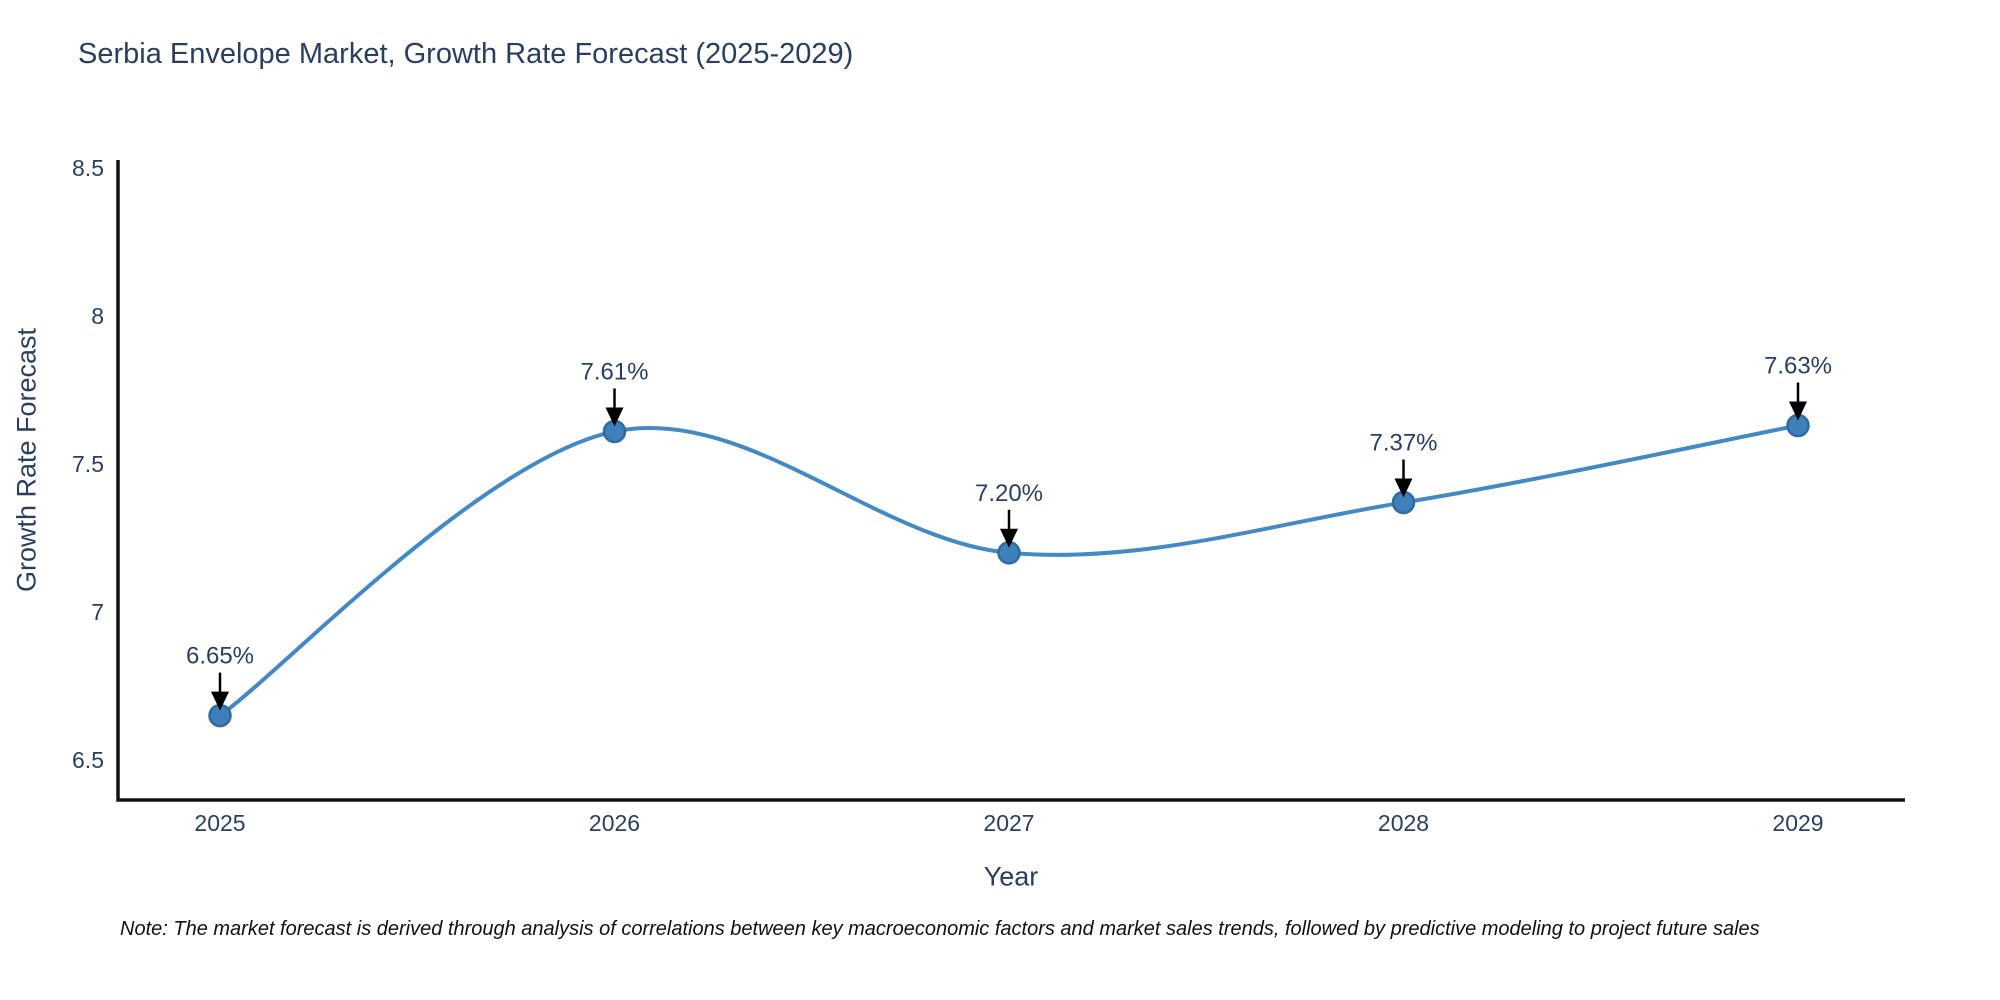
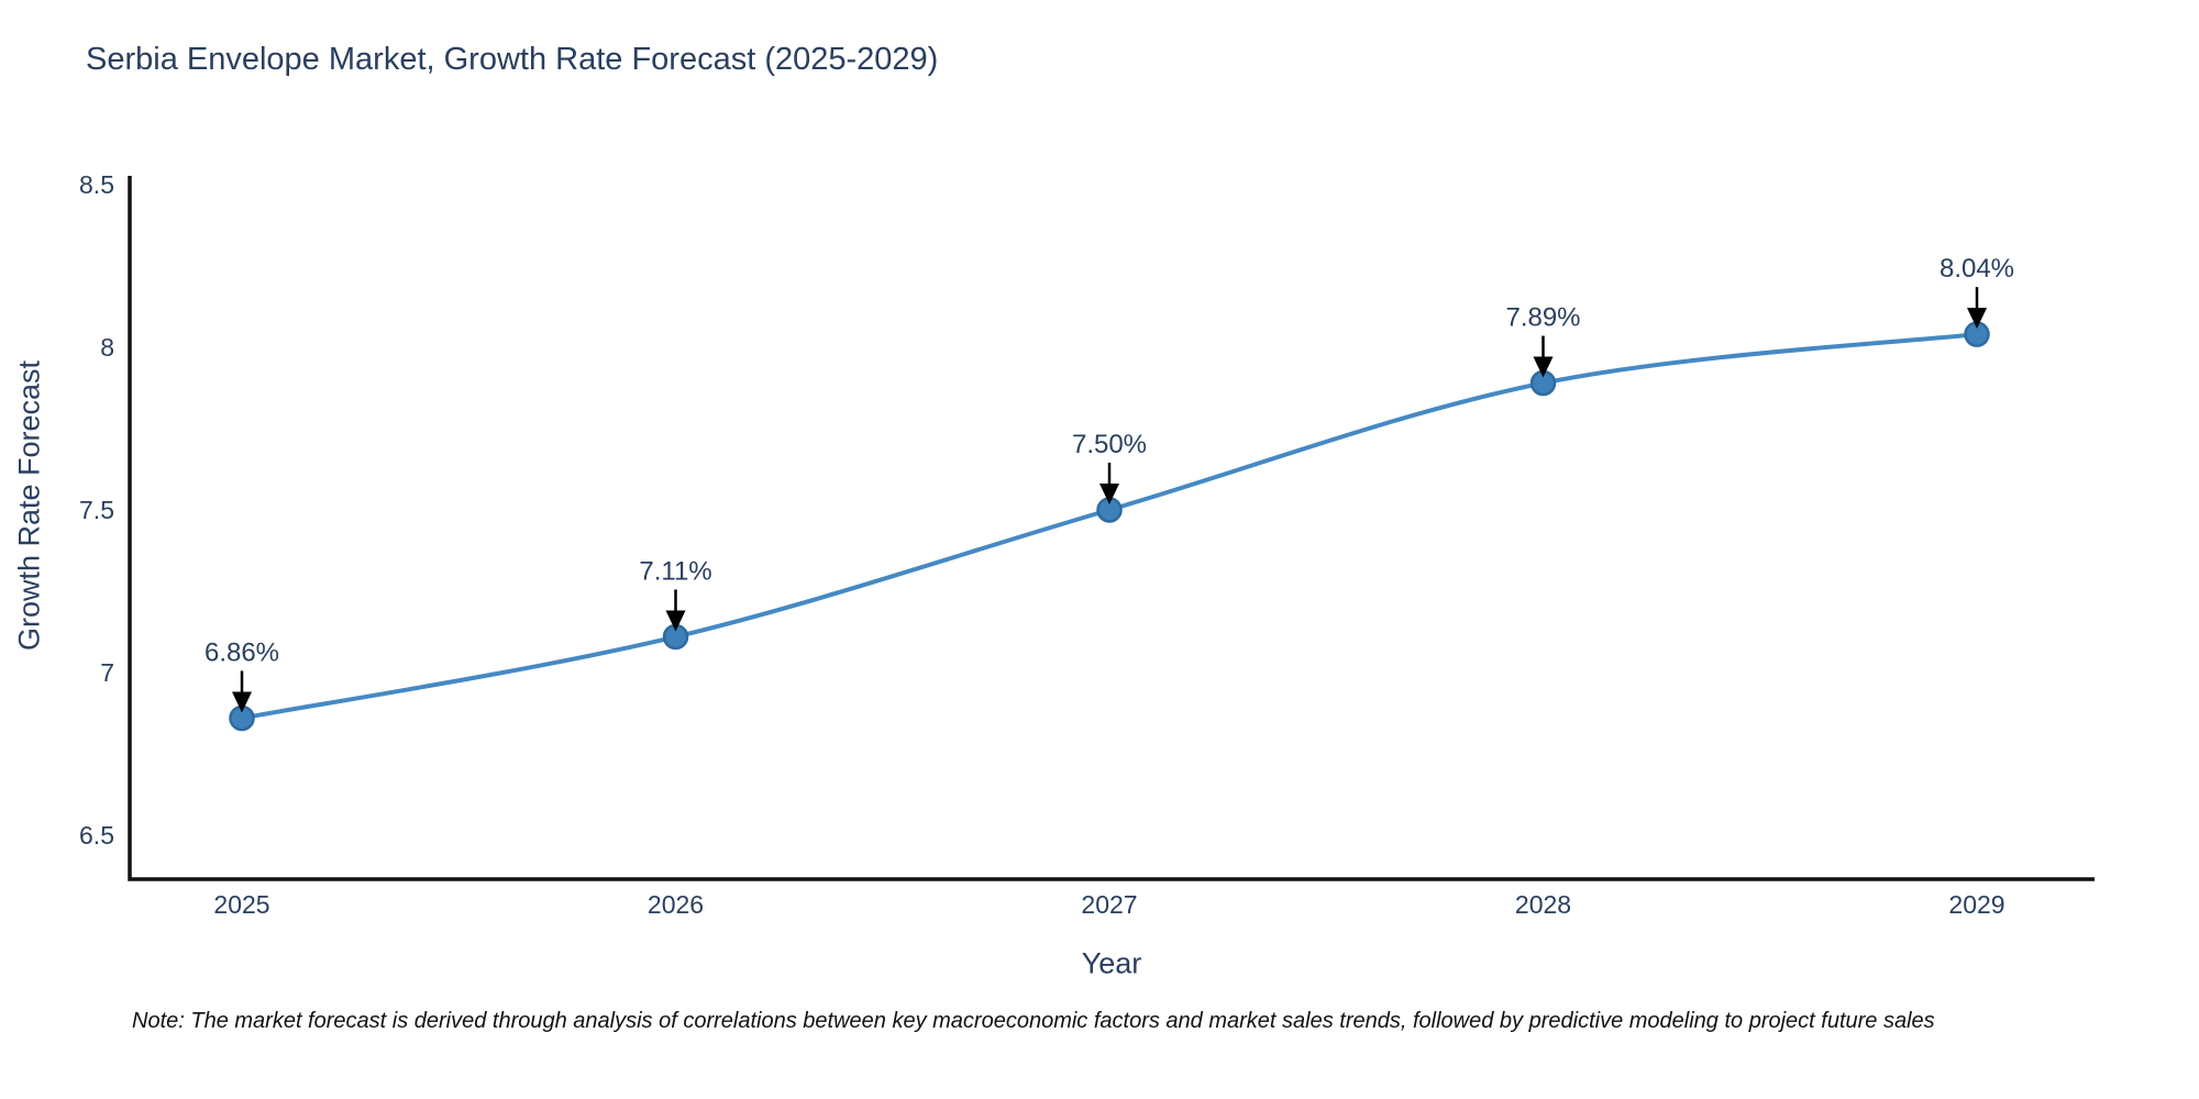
2025: 6.65% -> 6.86%
2026: 7.61% -> 7.11%
2027: 7.20% -> 7.50%
2028: 7.37% -> 7.89%
2029: 7.63% -> 8.04%
